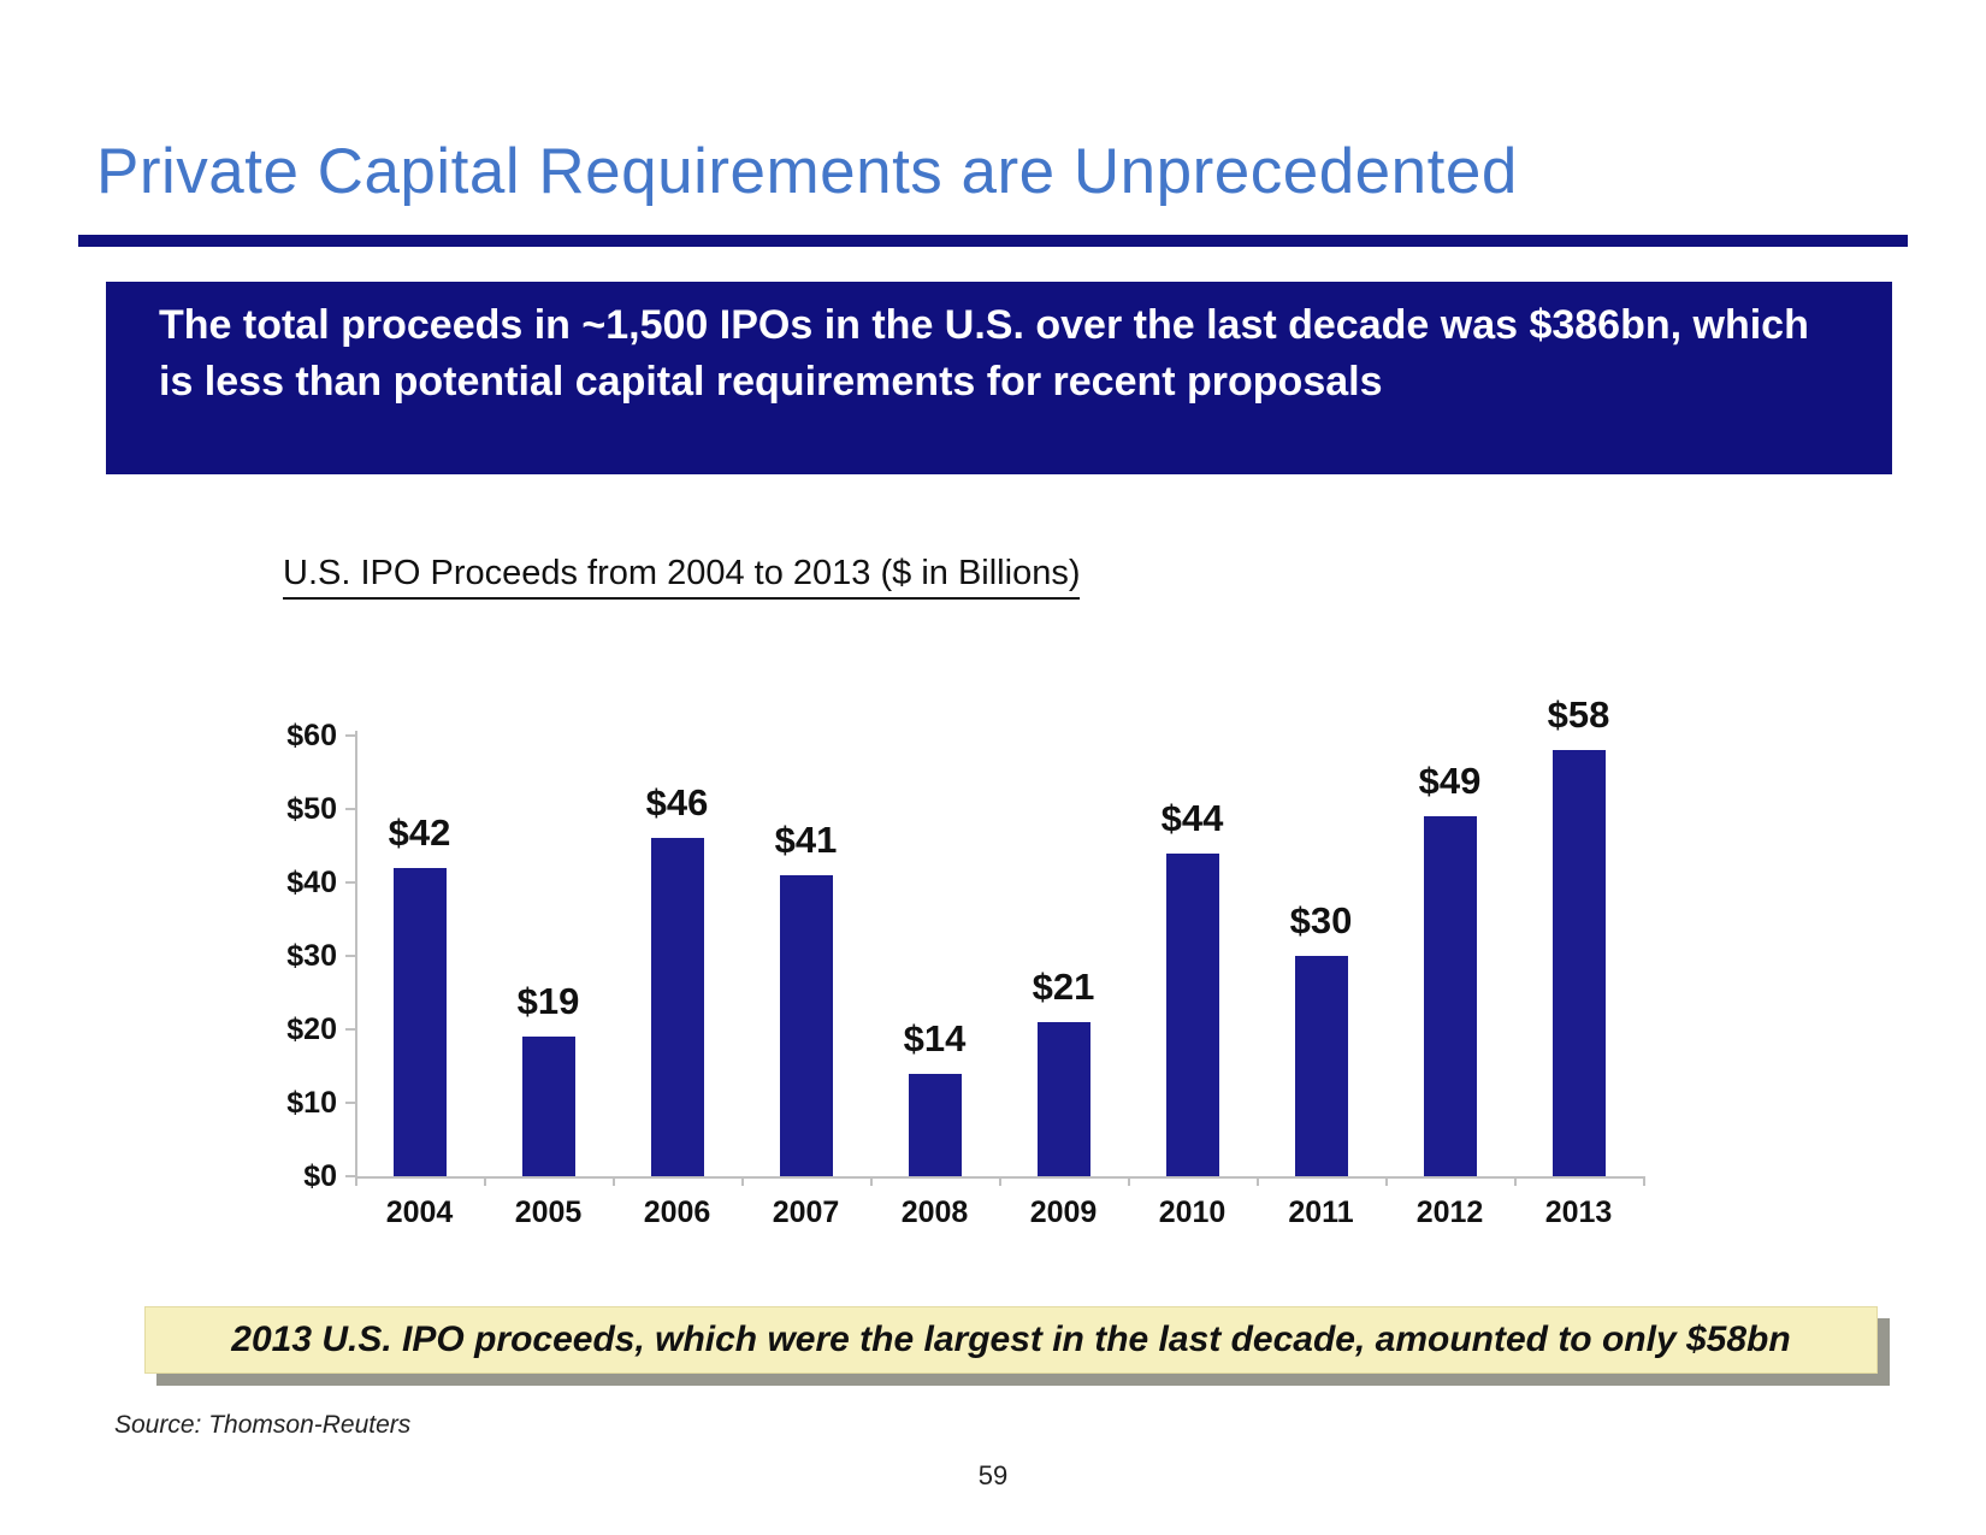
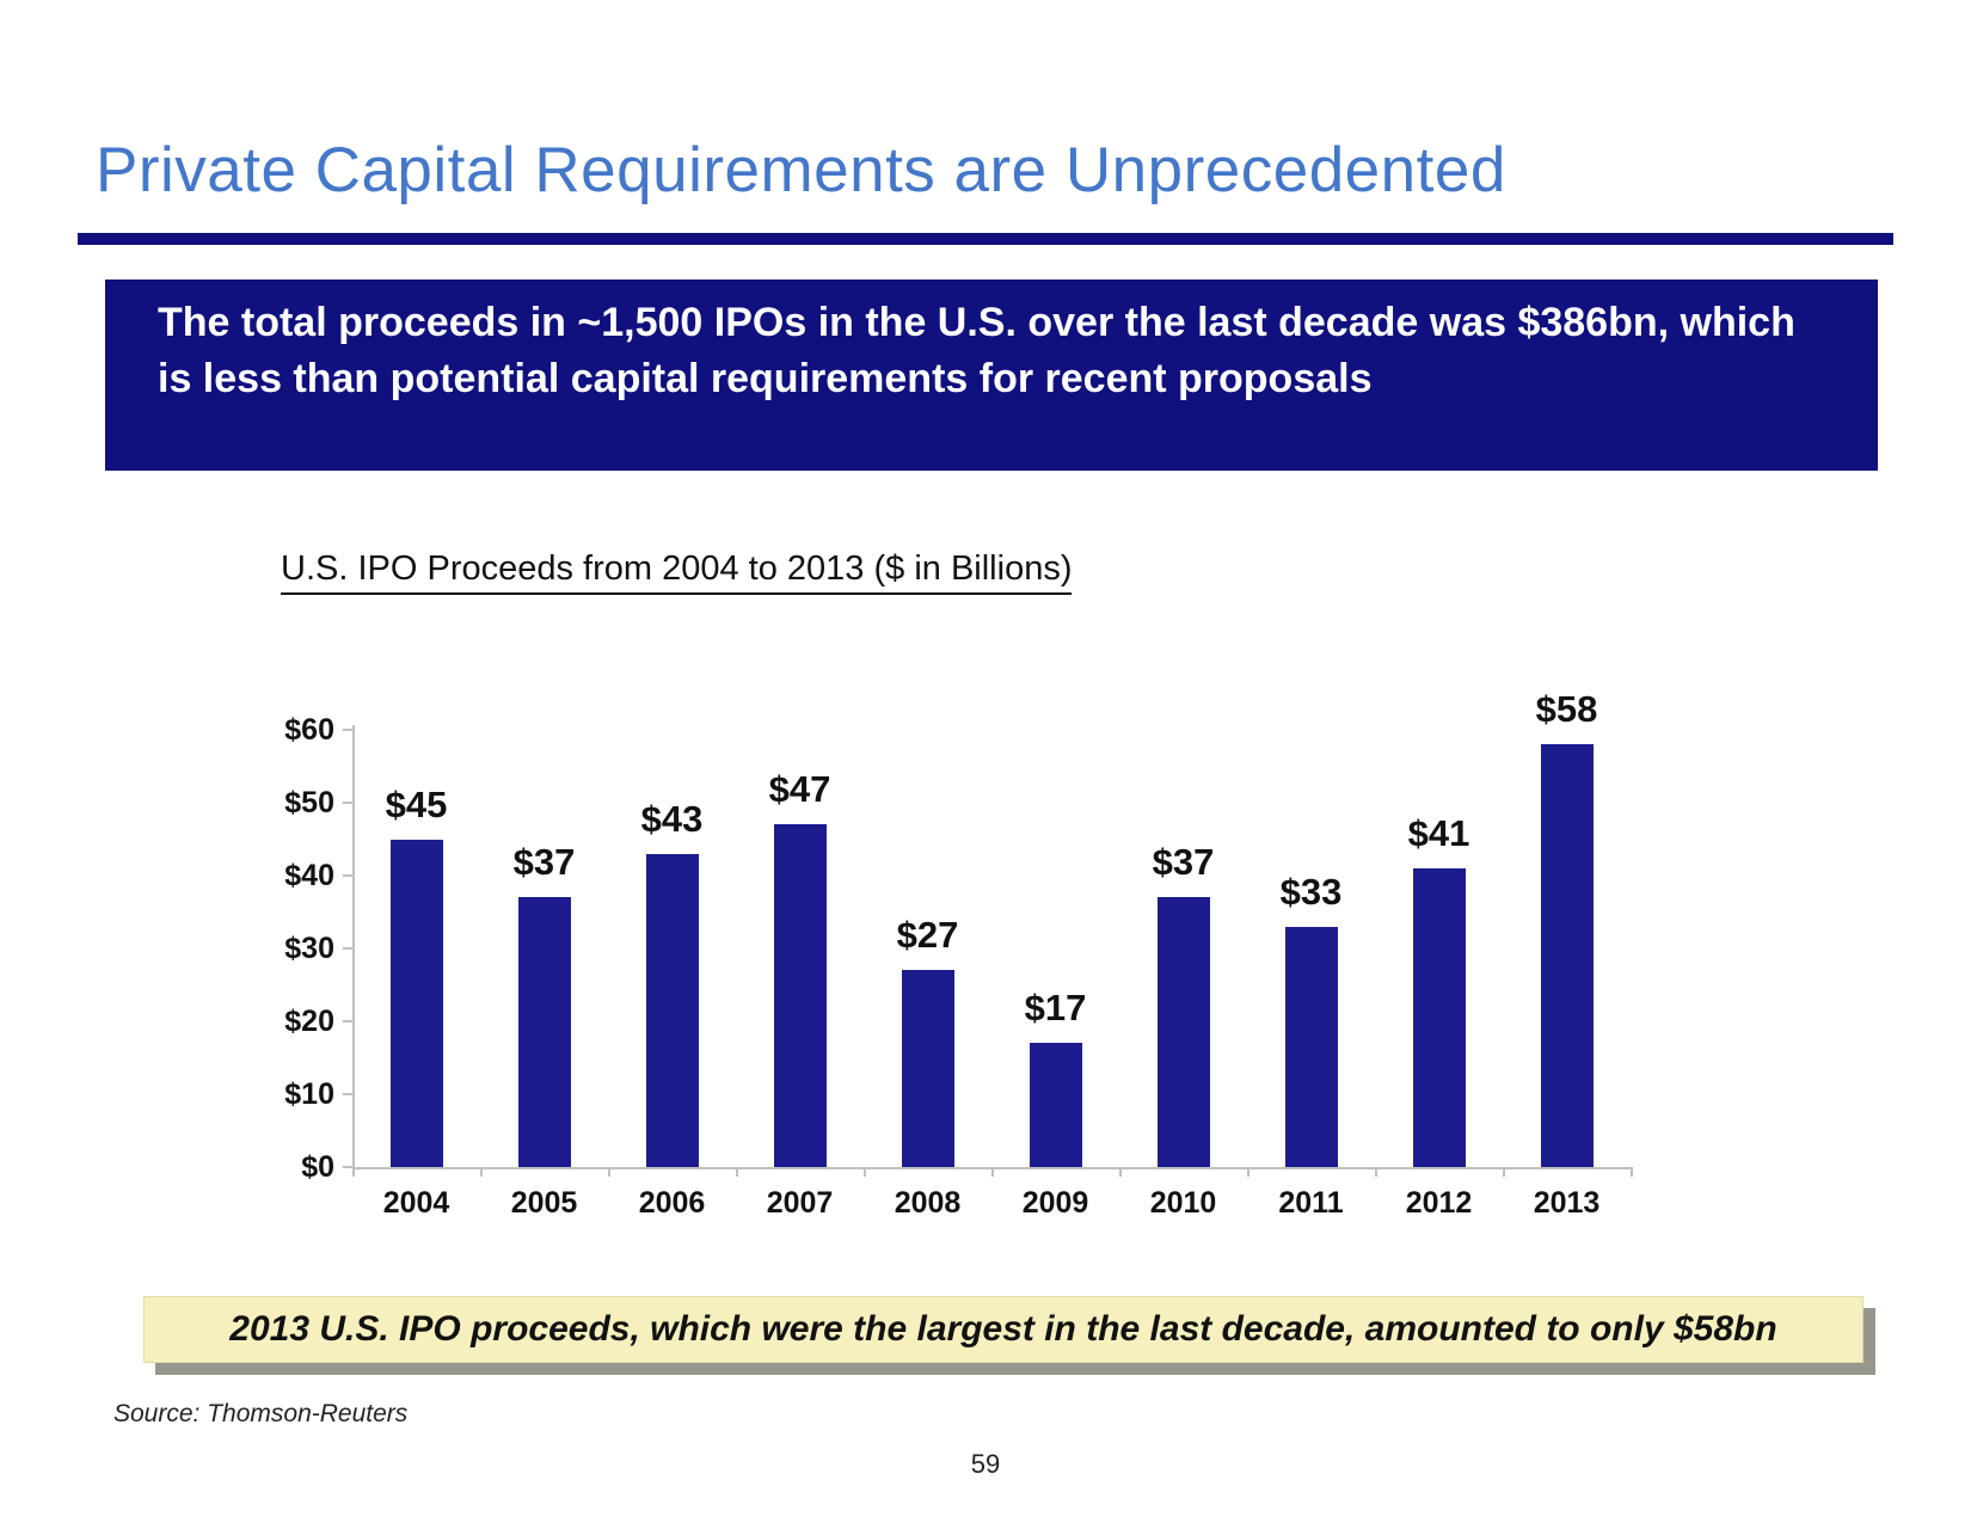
2004: $42 -> $45
2005: $19 -> $37
2006: $46 -> $43
2007: $41 -> $47
2008: $14 -> $27
2009: $21 -> $17
2010: $44 -> $37
2011: $30 -> $33
2012: $49 -> $41
